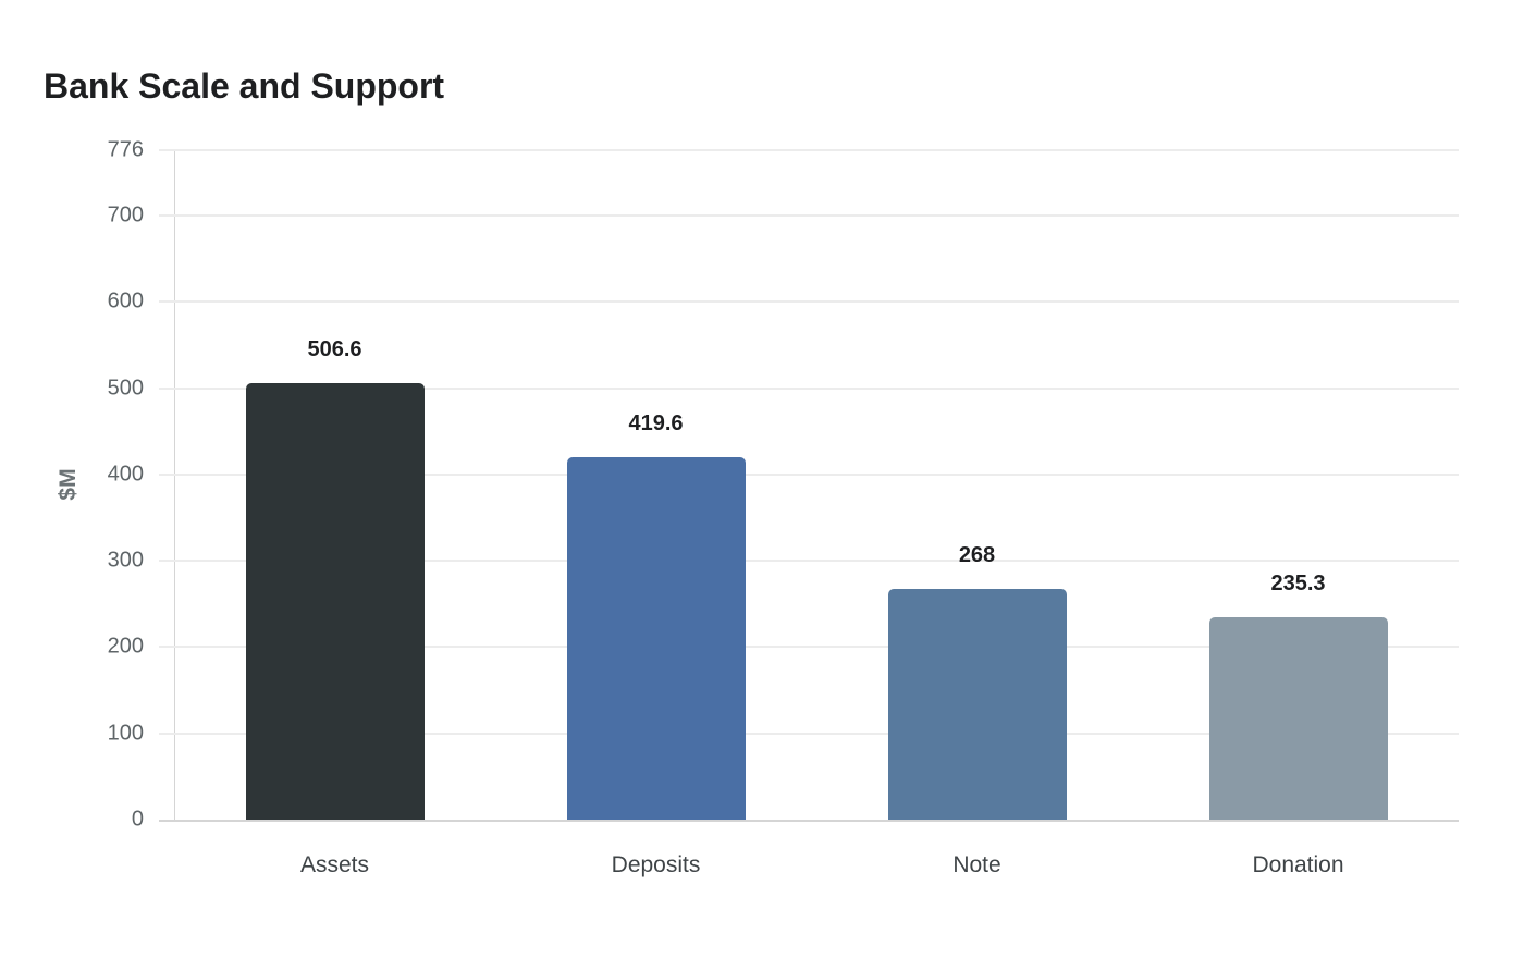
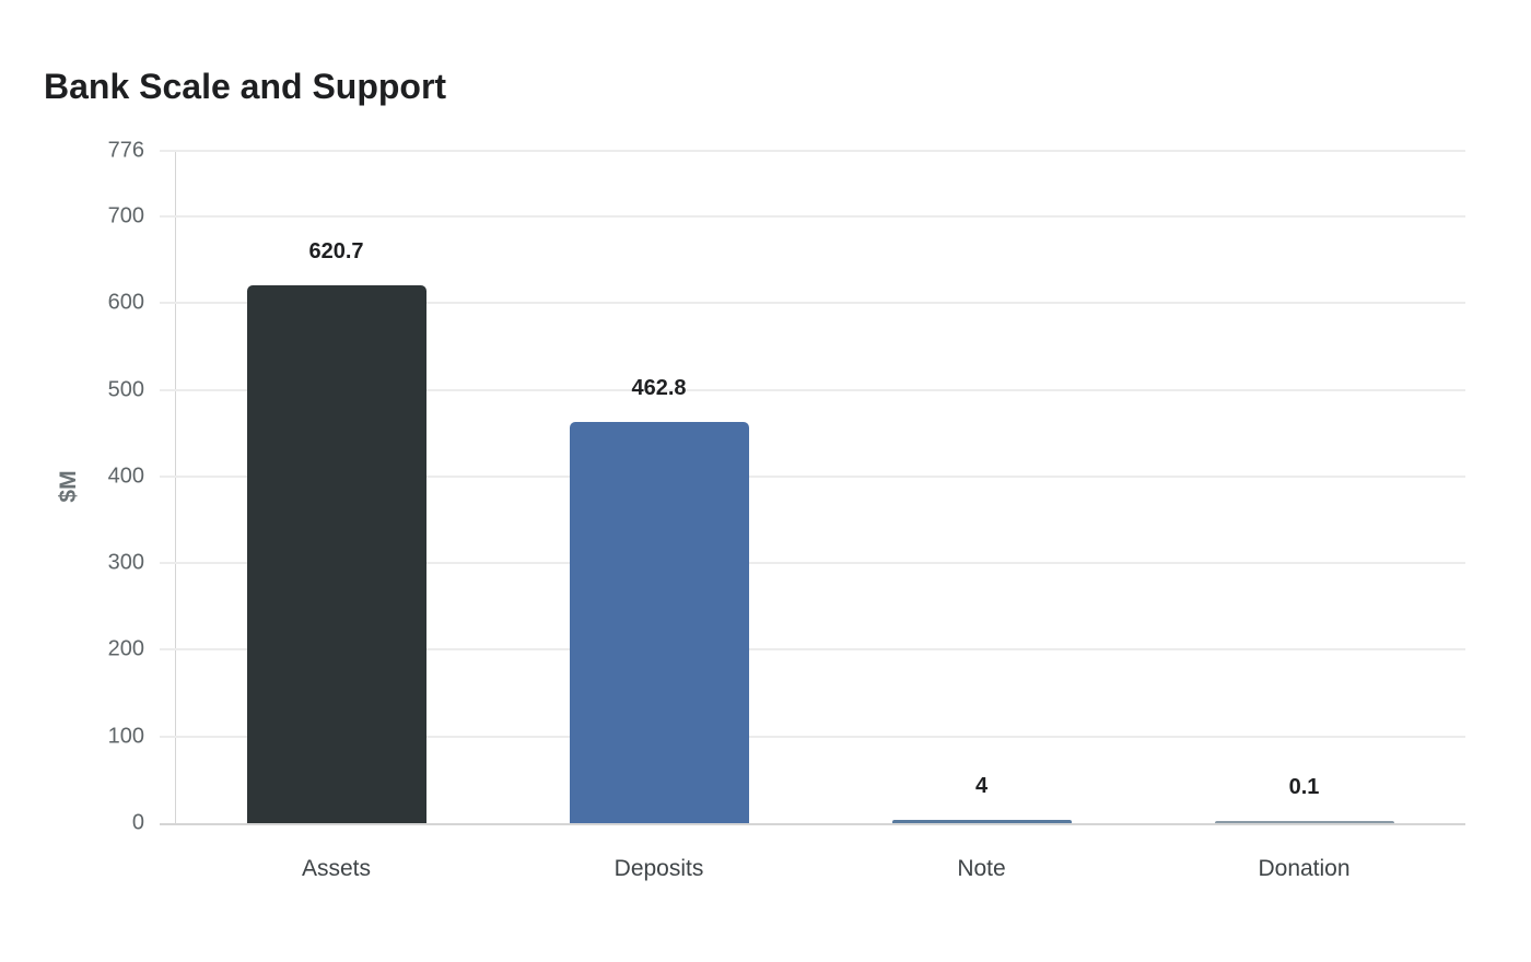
Assets: 506.6 -> 620.7
Deposits: 419.6 -> 462.8
Note: 268 -> 4
Donation: 235.3 -> 0.1
